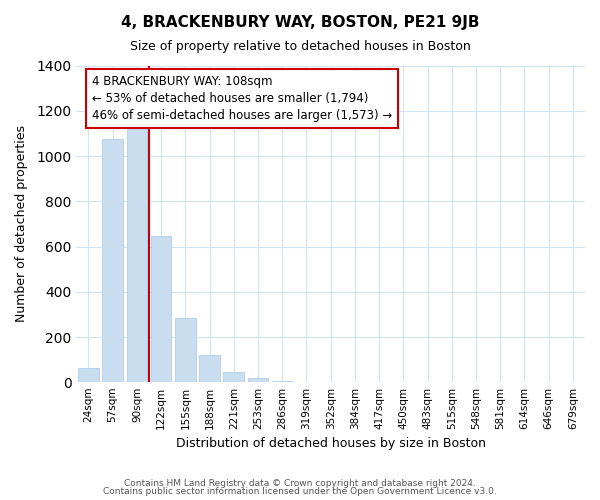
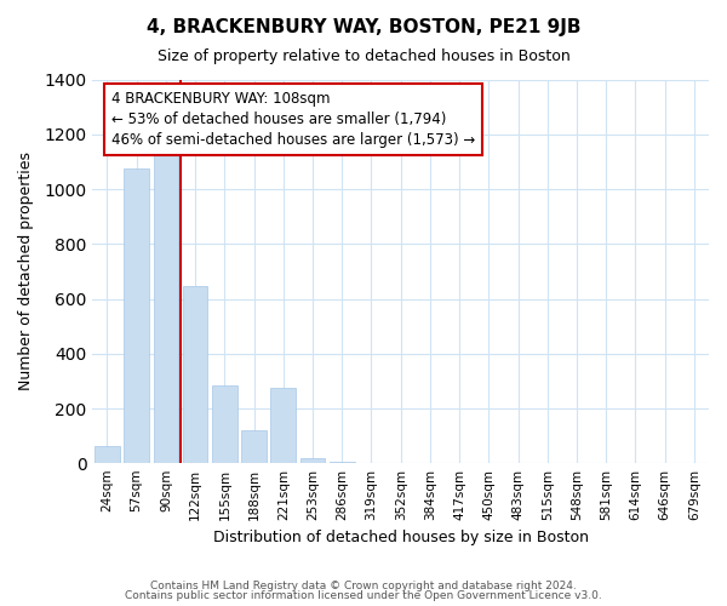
221sqm: 48 -> 275
